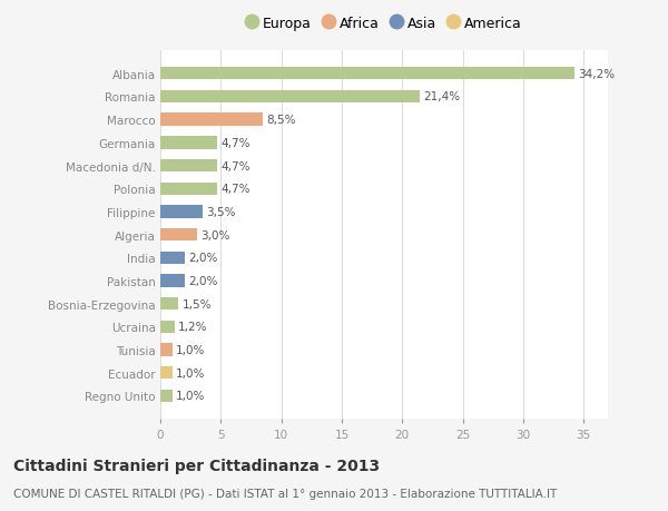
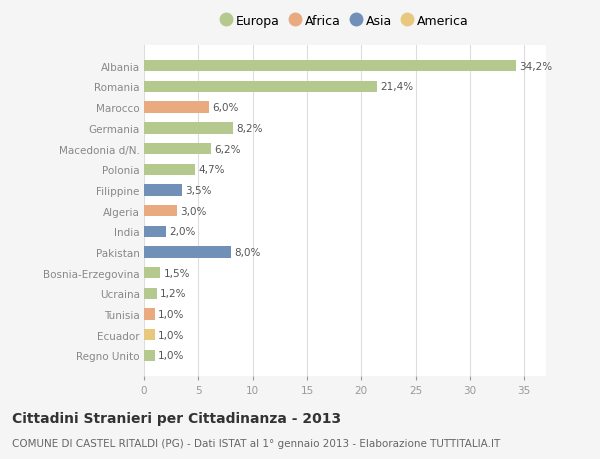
Marocco: 8,5% -> 6,0%
Germania: 4,7% -> 8,2%
Macedonia d/N.: 4,7% -> 6,2%
Pakistan: 2,0% -> 8,0%
